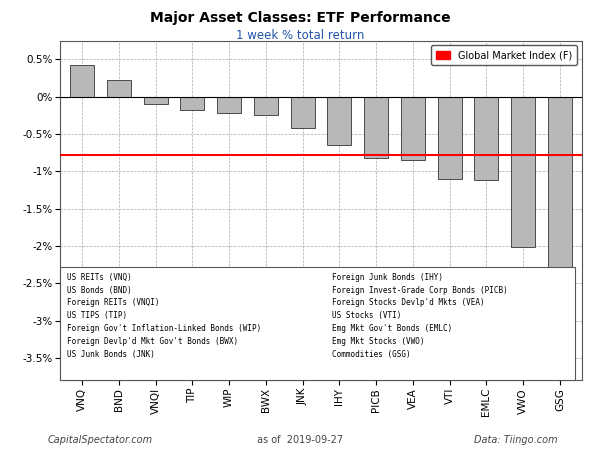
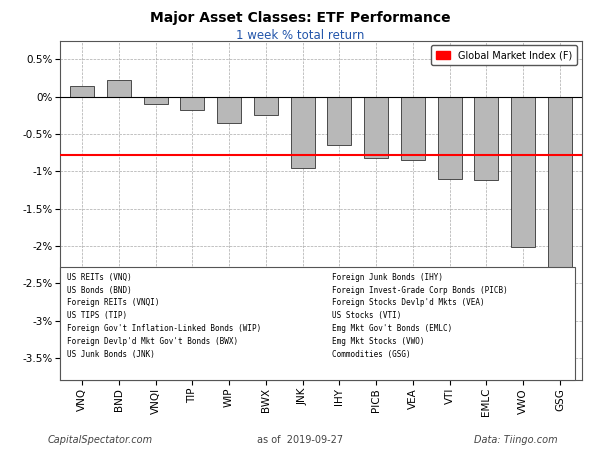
VNQ: 0.42% -> 0.14%
WIP: -0.22% -> -0.36%
JNK: -0.42% -> -0.96%
